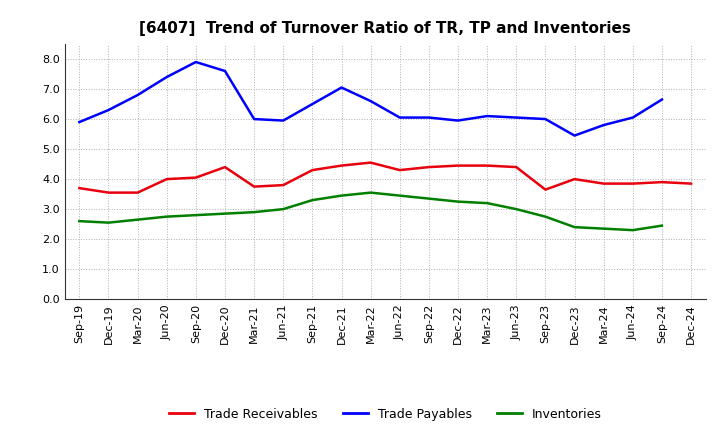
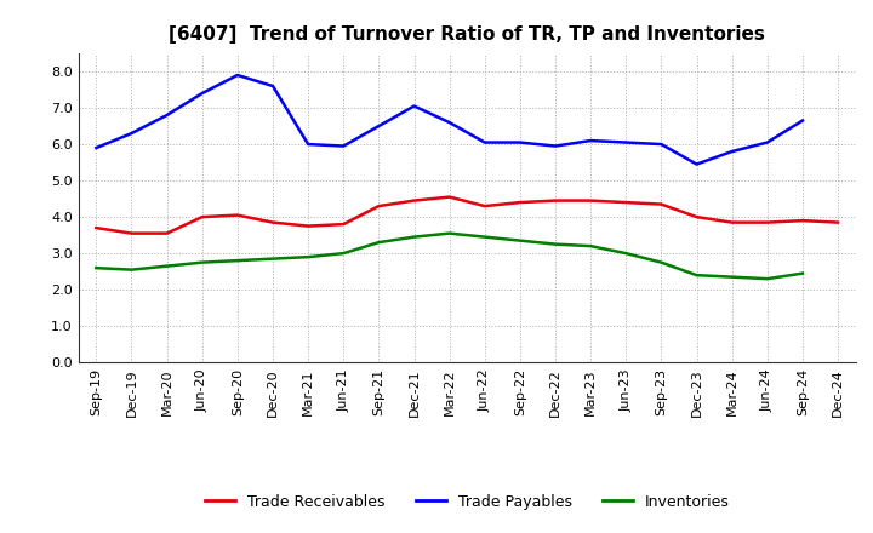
Trade Receivables/Dec-20: 4.40 -> 3.85
Trade Receivables/Sep-23: 3.65 -> 4.35
